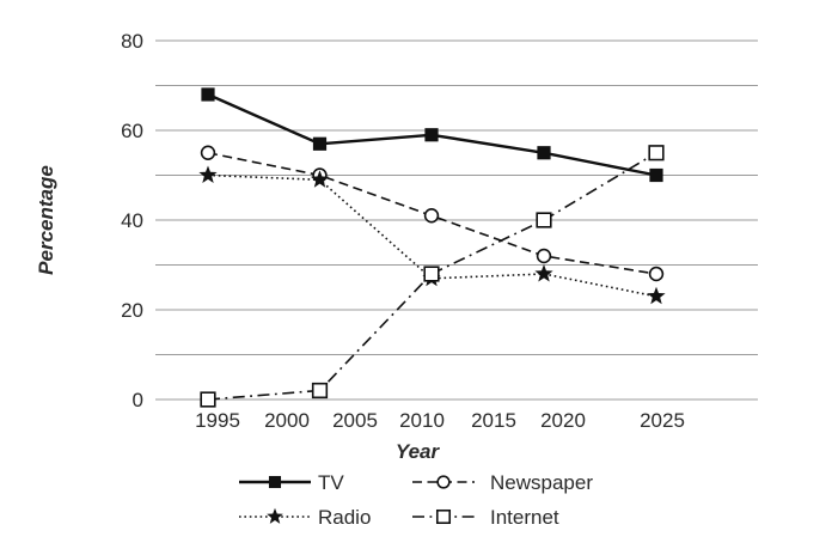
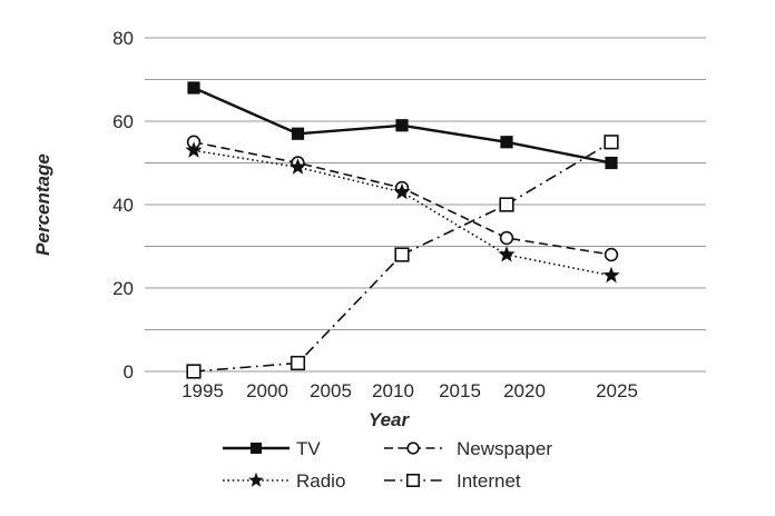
Radio/1995: 50 -> 53
Newspaper/2010: 41 -> 44
Radio/2010: 27 -> 43
